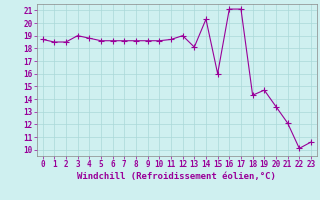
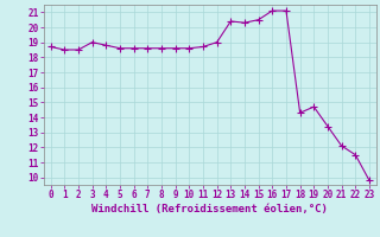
13: 18.1 -> 20.4
15: 16.0 -> 20.5
22: 10.1 -> 11.5
23: 10.6 -> 9.8
